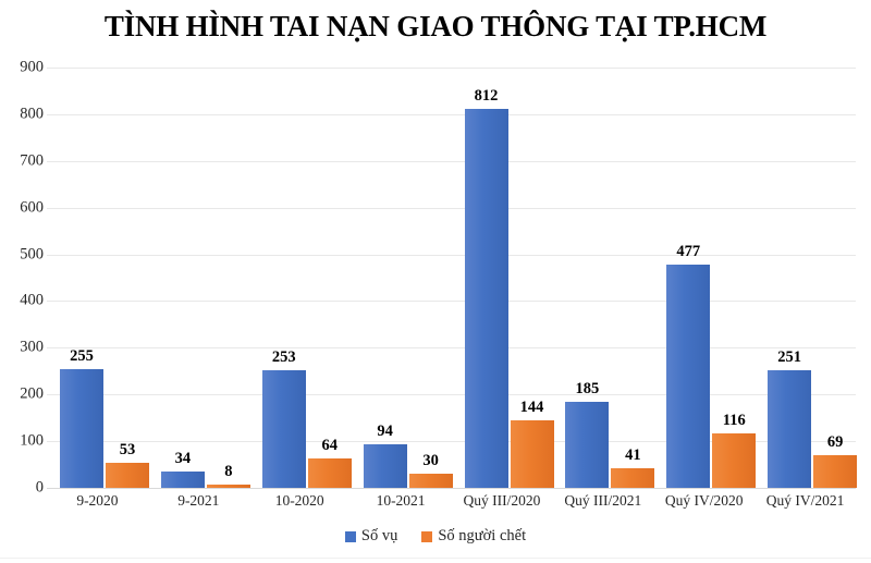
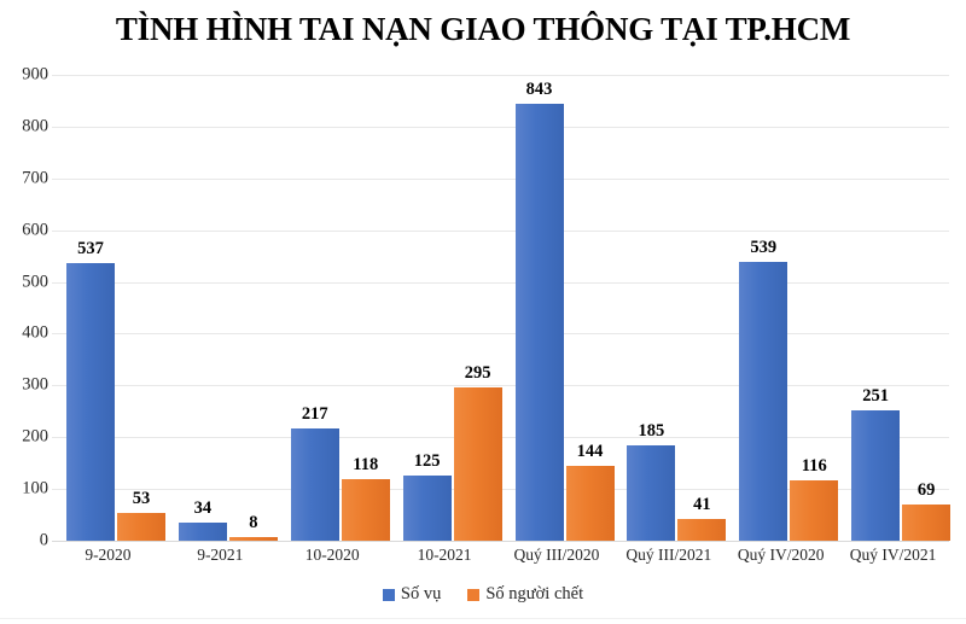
Số vụ/9-2020: 255 -> 537
Số vụ/10-2020: 253 -> 217
Số người chết/10-2020: 64 -> 118
Số vụ/10-2021: 94 -> 125
Số người chết/10-2021: 30 -> 295
Số vụ/Quý III/2020: 812 -> 843
Số vụ/Quý IV/2020: 477 -> 539
